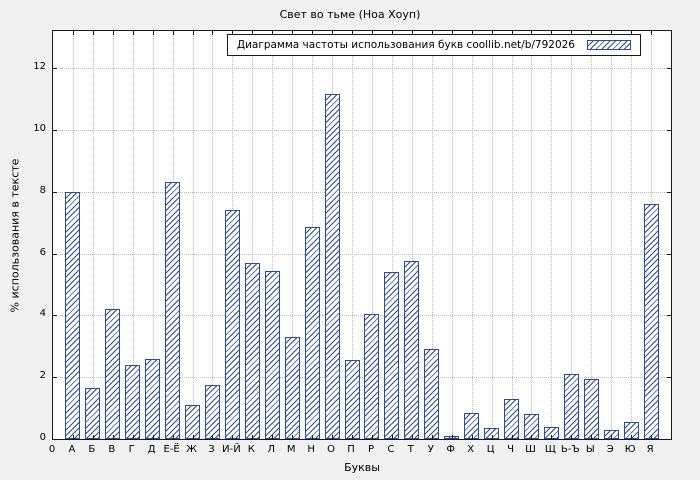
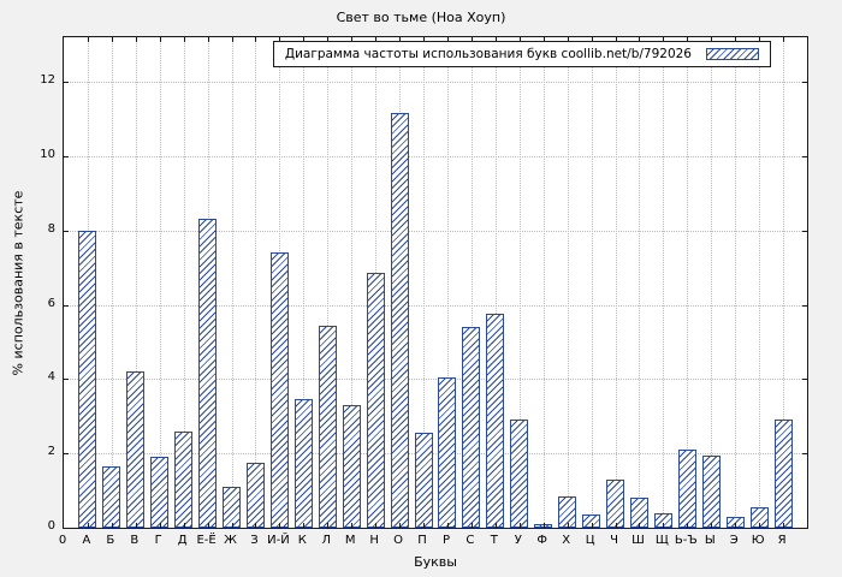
Г: 2.4 -> 1.9
К: 5.7 -> 3.5
Я: 7.6 -> 2.9
